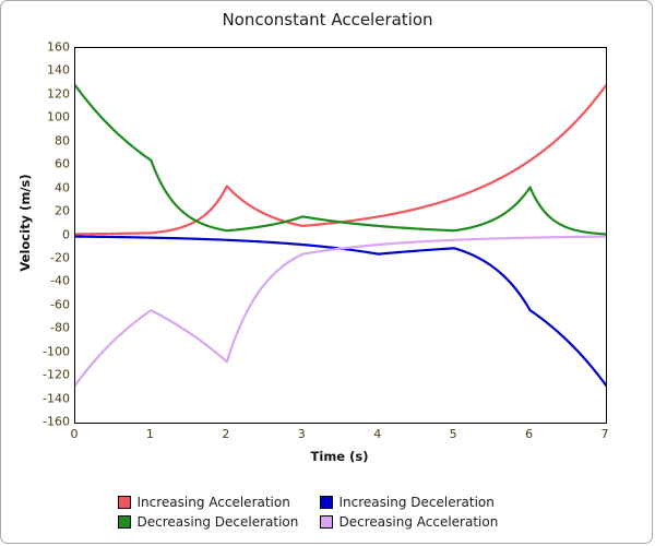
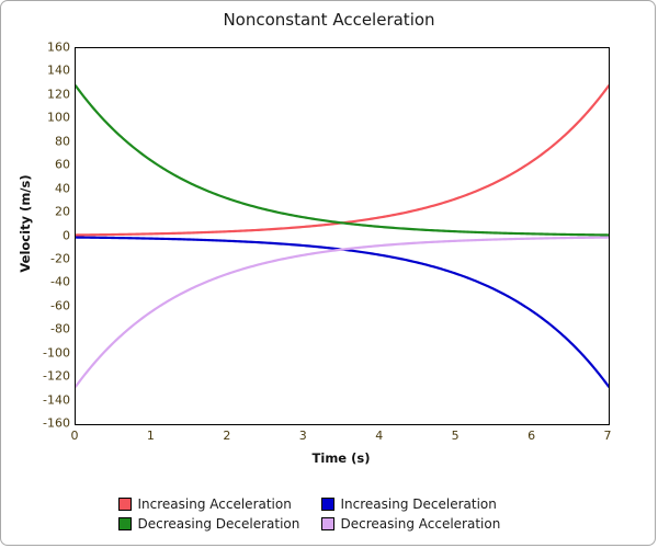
Increasing Acceleration/2: 42 -> 4
Decreasing Deceleration/2: 4 -> 32
Decreasing Acceleration/2: -108 -> -32
Increasing Deceleration/5: -11 -> -32
Decreasing Deceleration/6: 41 -> 2
